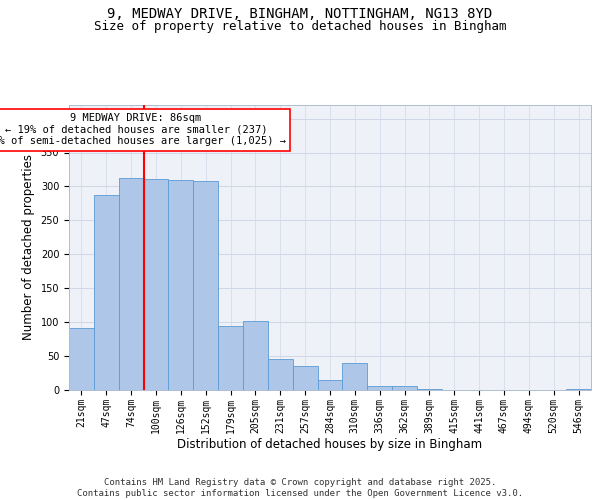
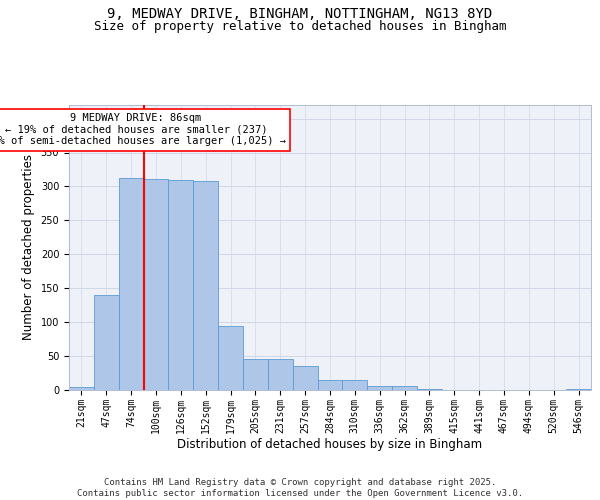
21sqm: 92 -> 4
47sqm: 288 -> 140
205sqm: 102 -> 46
310sqm: 40 -> 15
